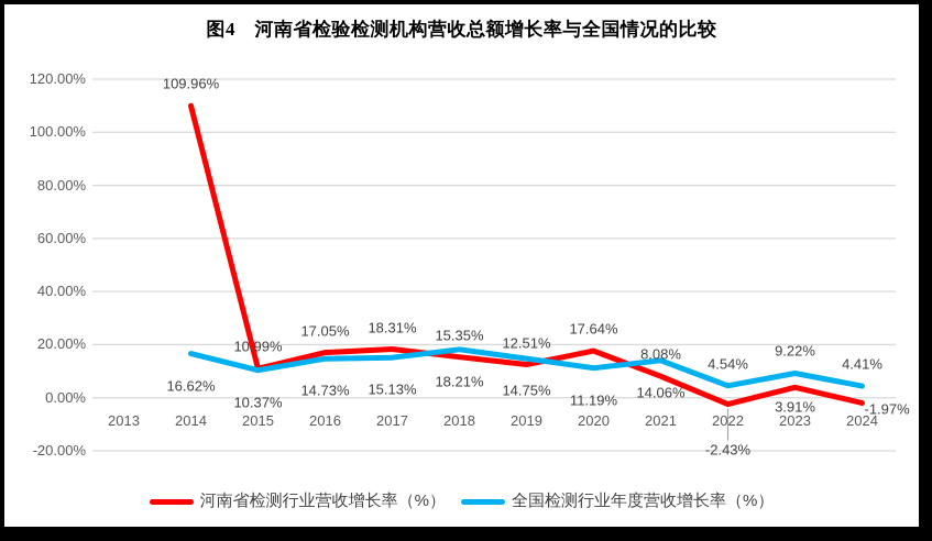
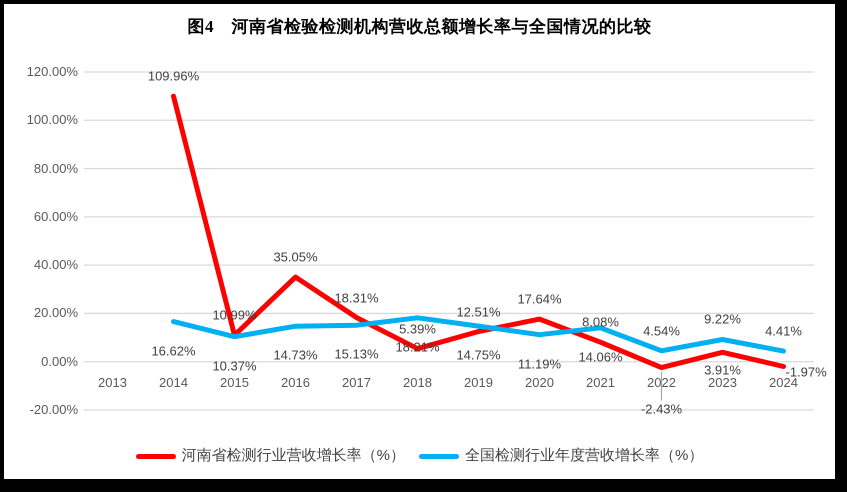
河南省检测行业营收增长率（%）/2016: 17.05% -> 35.05%
河南省检测行业营收增长率（%）/2018: 15.35% -> 5.39%
